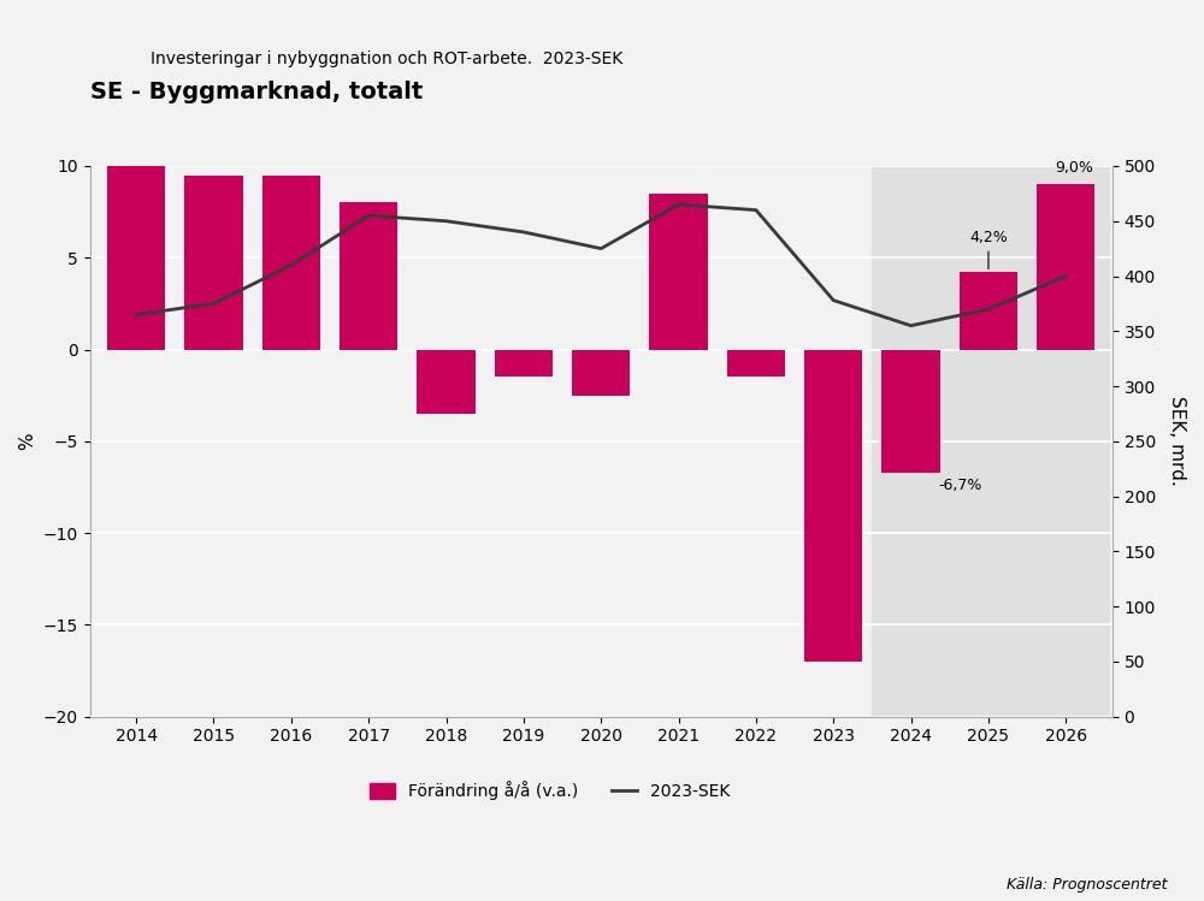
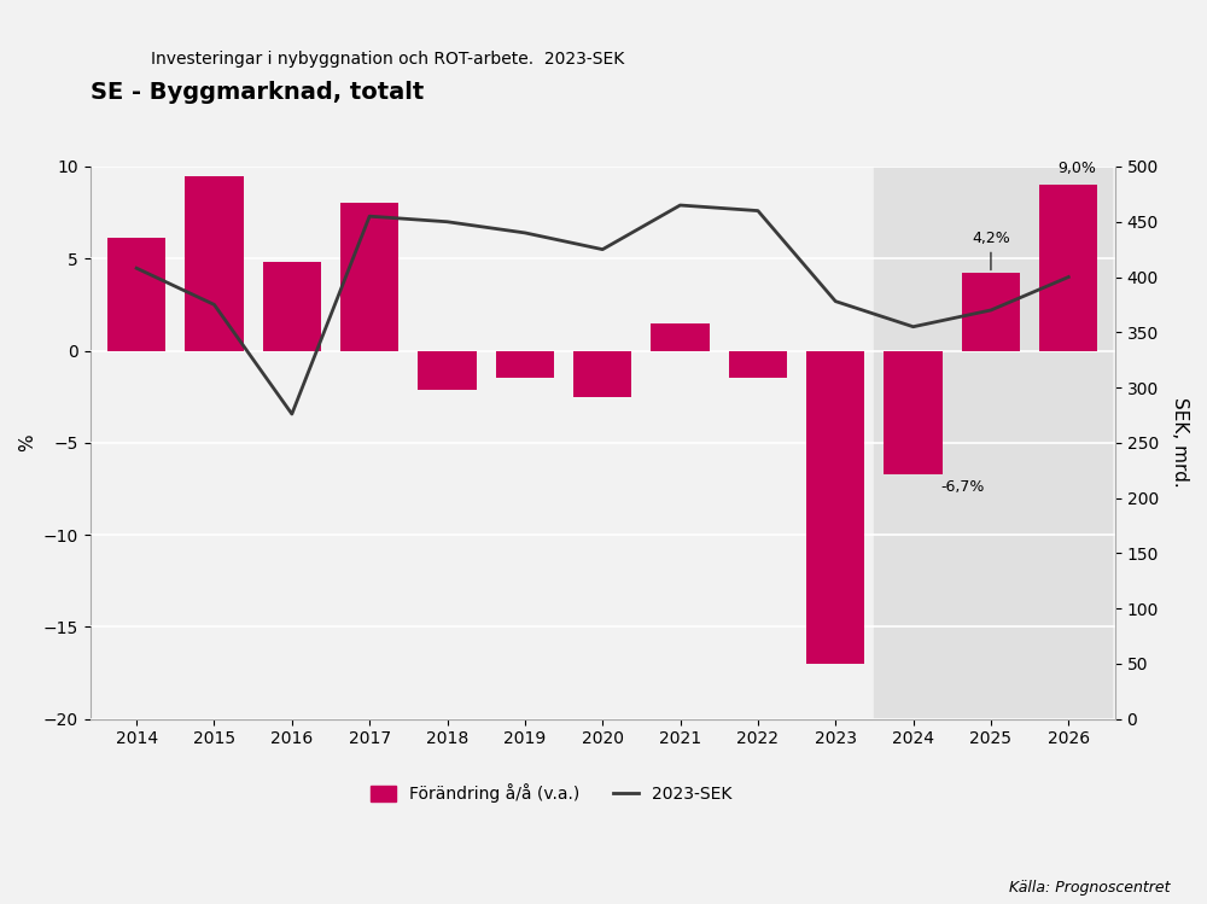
Förändring å/å (v.a.)/2014: 10.0 -> 6.1
2023-SEK/2014: 365 -> 408
Förändring å/å (v.a.)/2016: 9.5 -> 4.8
2023-SEK/2016: 410 -> 276
Förändring å/å (v.a.)/2018: -3.5 -> -2.1
Förändring å/å (v.a.)/2021: 8.5 -> 1.5
